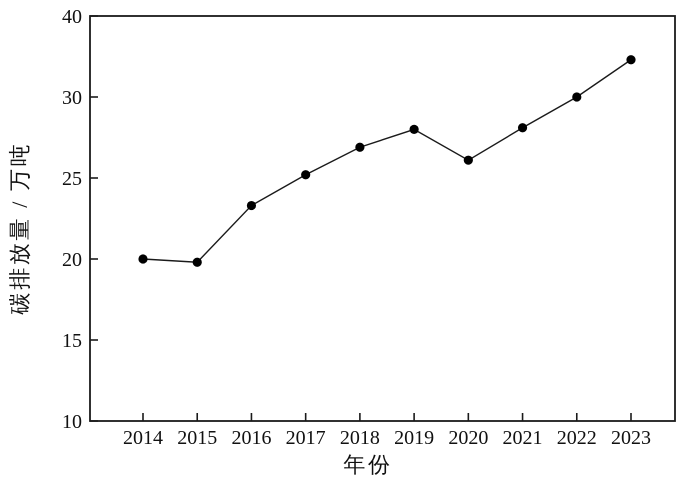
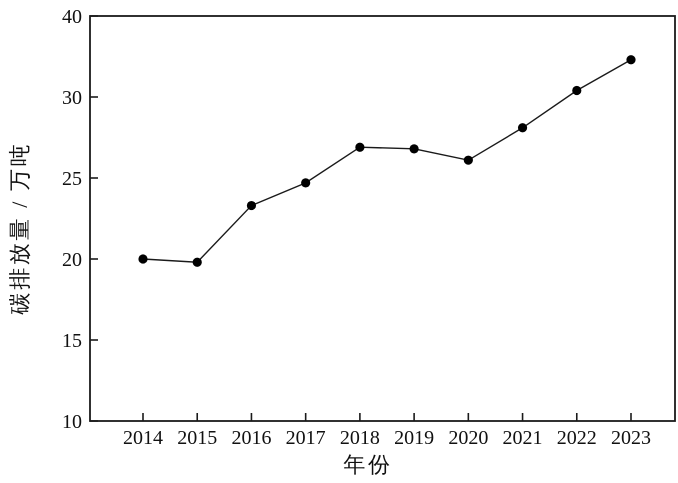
2017: 25.2 -> 24.7
2019: 28.0 -> 26.8
2022: 30.0 -> 30.4
